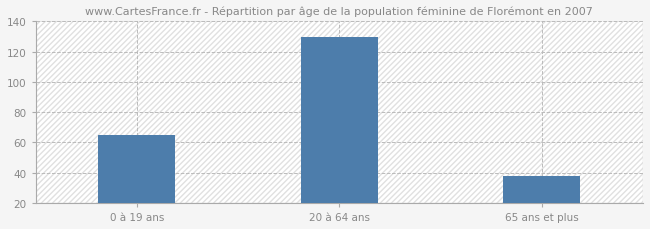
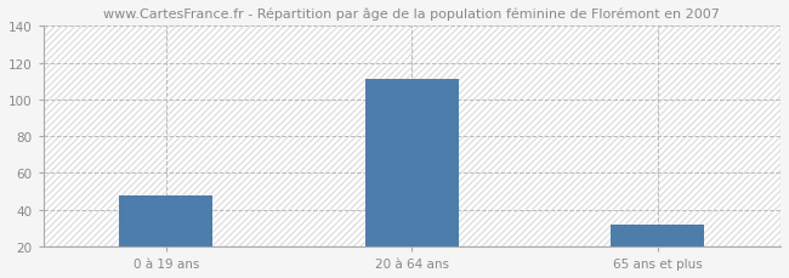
0 à 19 ans: 65 -> 48
20 à 64 ans: 130 -> 111
65 ans et plus: 38 -> 32
